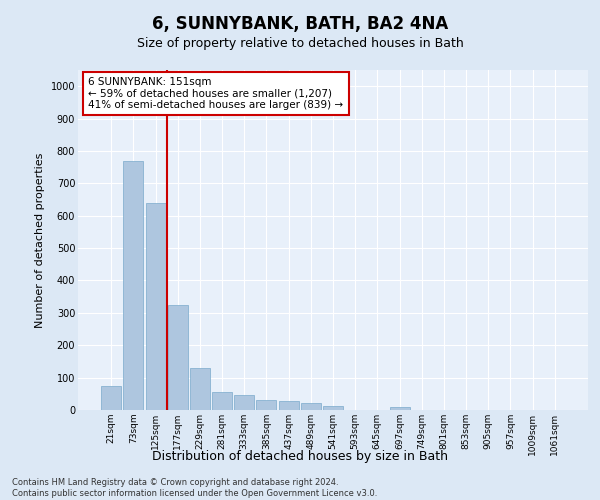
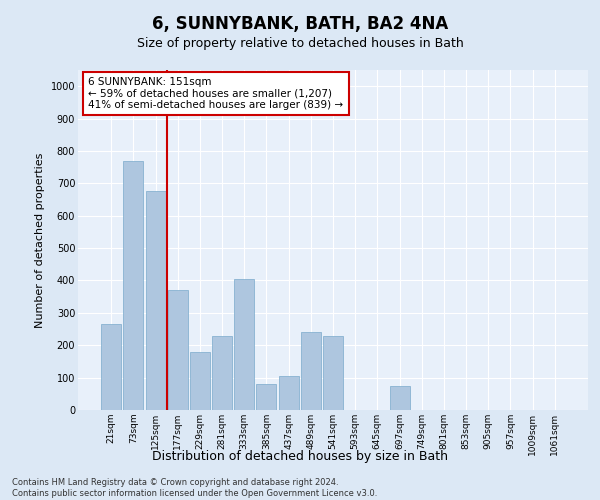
21sqm: 75 -> 265
125sqm: 640 -> 675
177sqm: 325 -> 370
229sqm: 130 -> 180
281sqm: 55 -> 230
333sqm: 45 -> 405
385sqm: 32 -> 80
437sqm: 28 -> 105
489sqm: 22 -> 240
541sqm: 12 -> 230
697sqm: 10 -> 75
